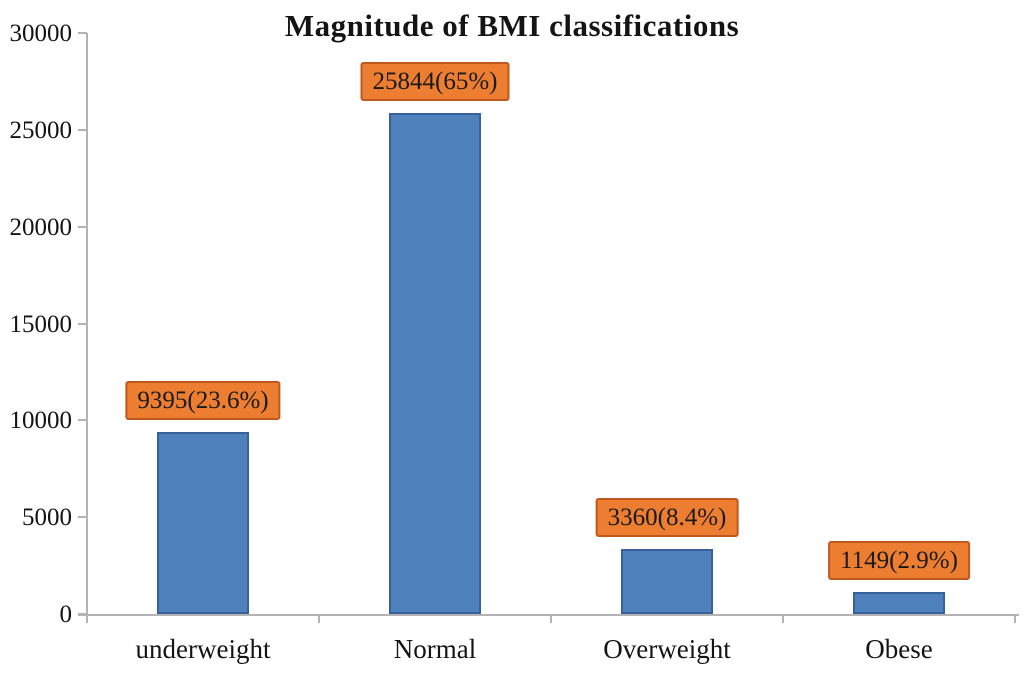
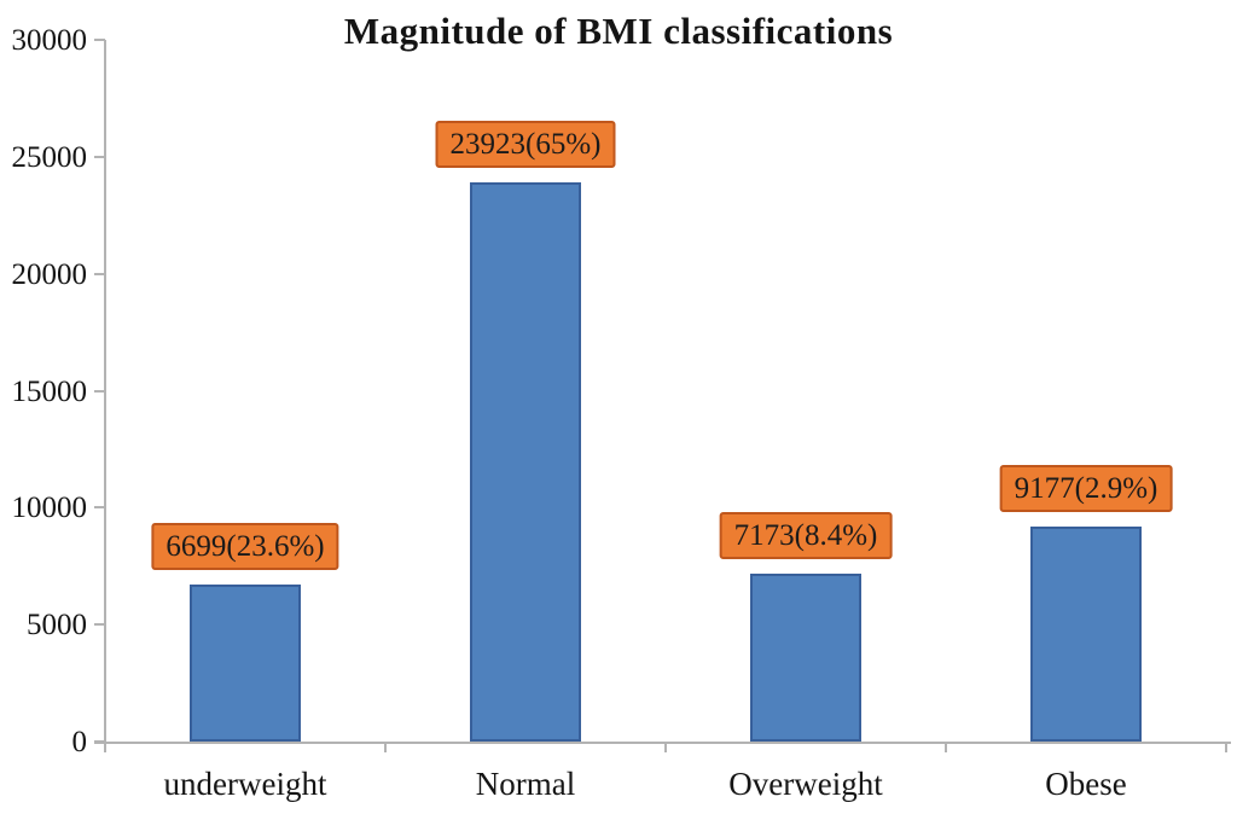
underweight: 9395 -> 6699
Normal: 25844 -> 23923
Overweight: 3360 -> 7173
Obese: 1149 -> 9177
